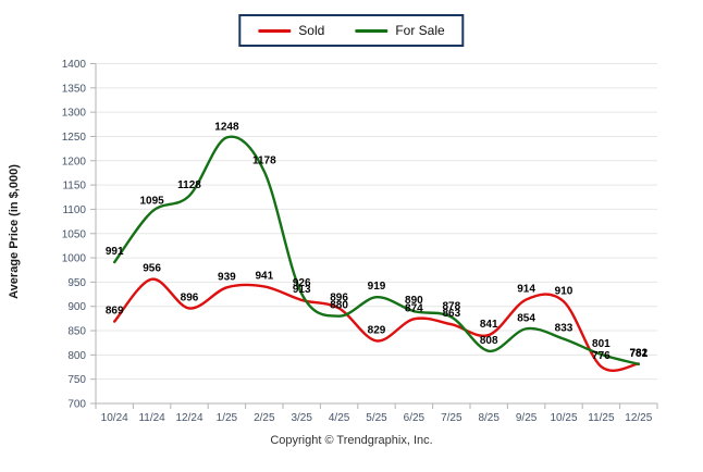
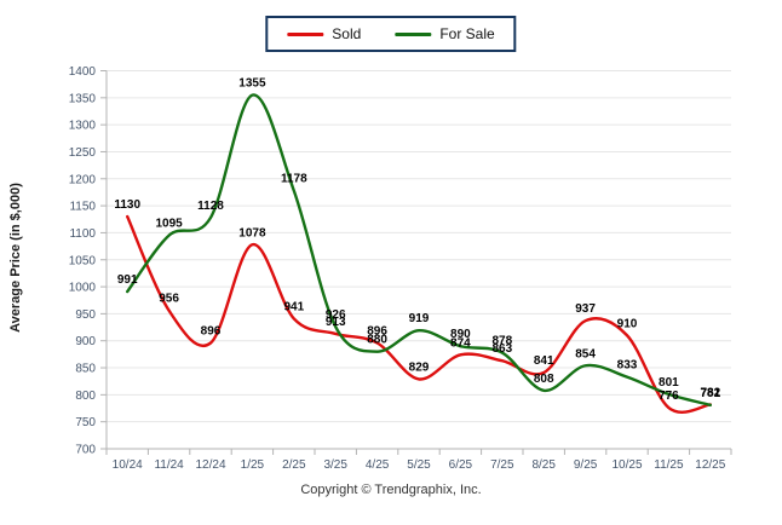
Sold/10/24: 869 -> 1130
Sold/1/25: 939 -> 1078
For Sale/1/25: 1248 -> 1355
Sold/9/25: 914 -> 937
